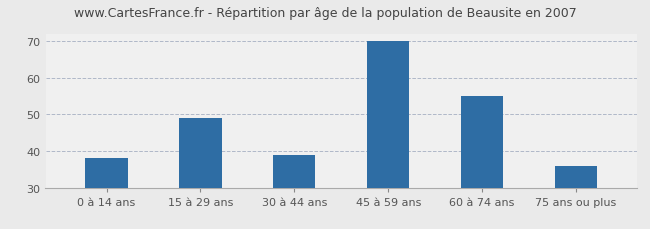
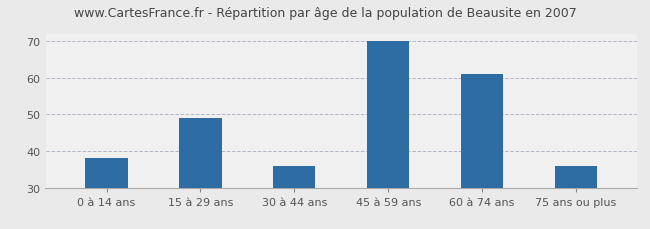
30 à 44 ans: 39 -> 36
60 à 74 ans: 55 -> 61
